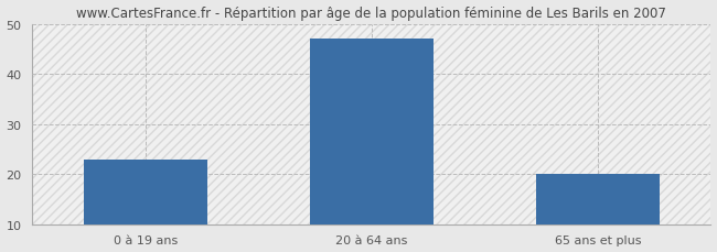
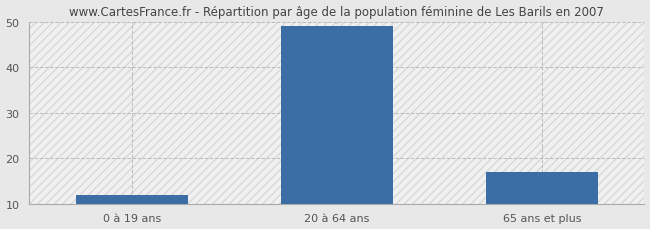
0 à 19 ans: 23 -> 12
20 à 64 ans: 47 -> 49
65 ans et plus: 20 -> 17
